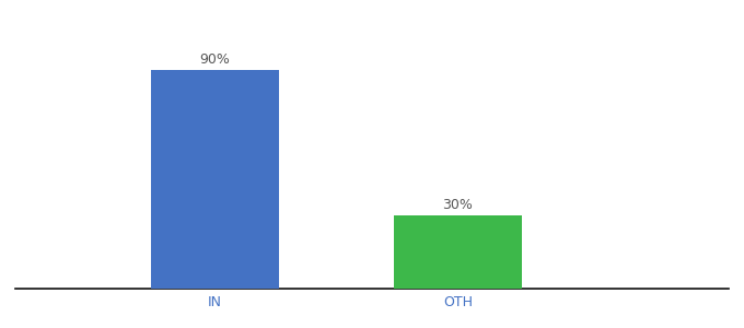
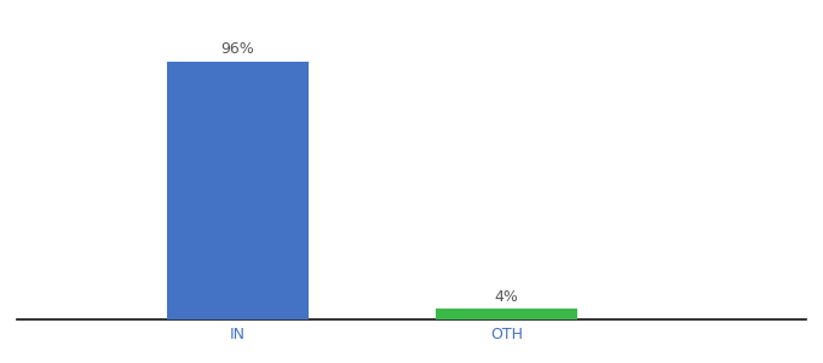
IN: 90% -> 96%
OTH: 30% -> 4%
